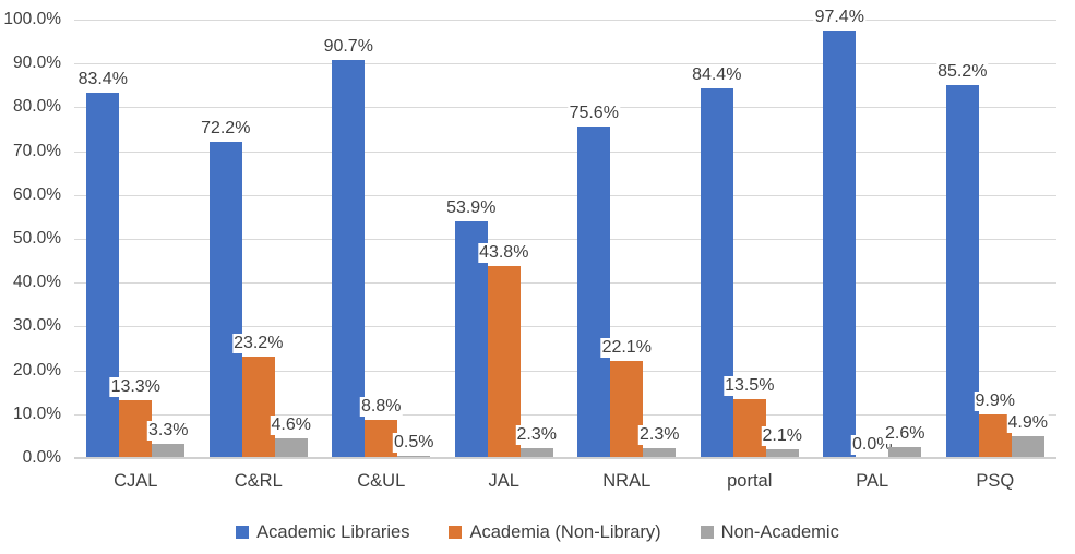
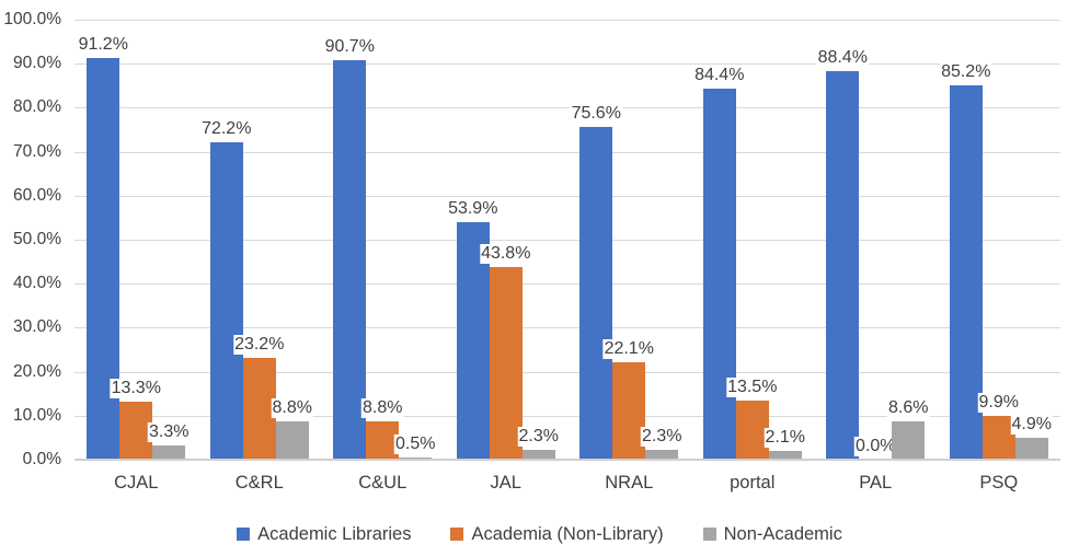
Academic Libraries/CJAL: 83.4% -> 91.2%
Non-Academic/C&RL: 4.6% -> 8.8%
Academic Libraries/PAL: 97.4% -> 88.4%
Non-Academic/PAL: 2.6% -> 8.6%
